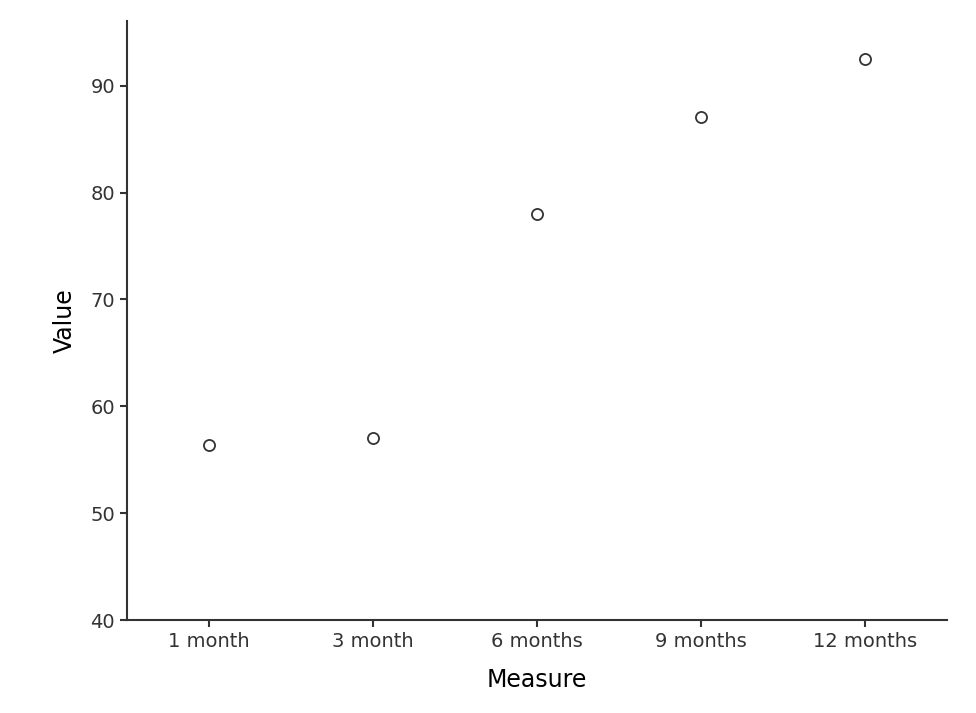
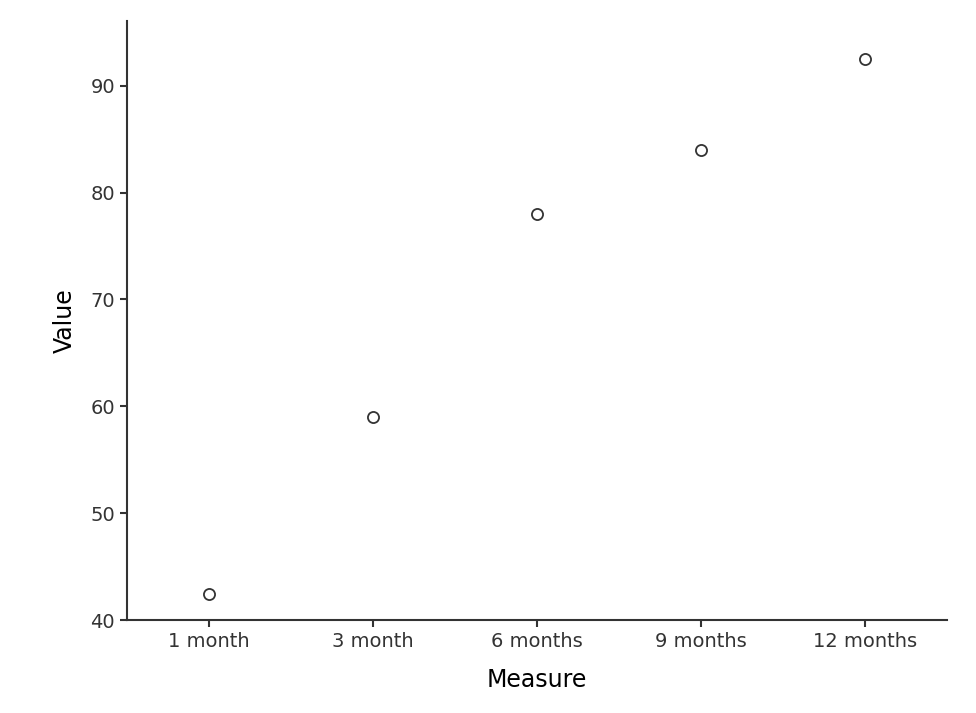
1 month: 56.4 -> 42.5
3 month: 57.0 -> 59.0
9 months: 87.1 -> 84.0
